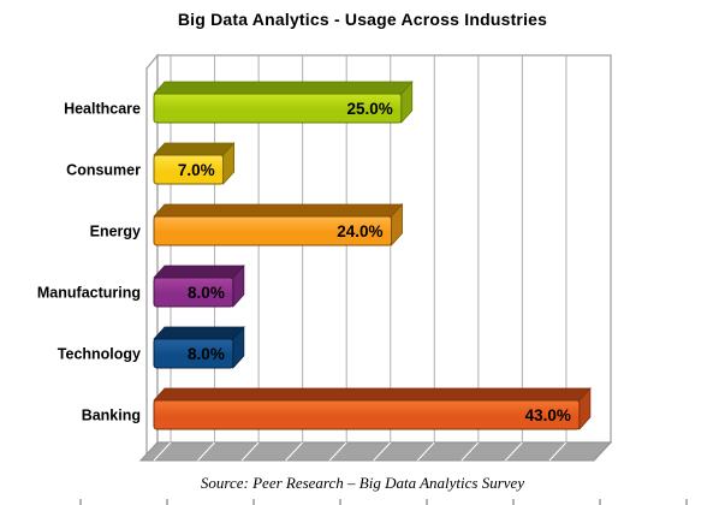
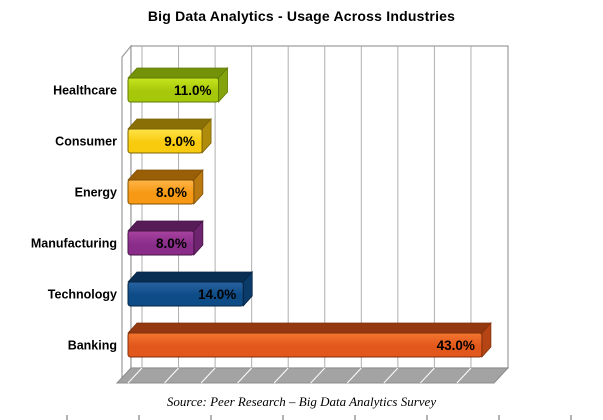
Healthcare: 25.0% -> 11.0%
Consumer: 7.0% -> 9.0%
Energy: 24.0% -> 8.0%
Technology: 8.0% -> 14.0%
